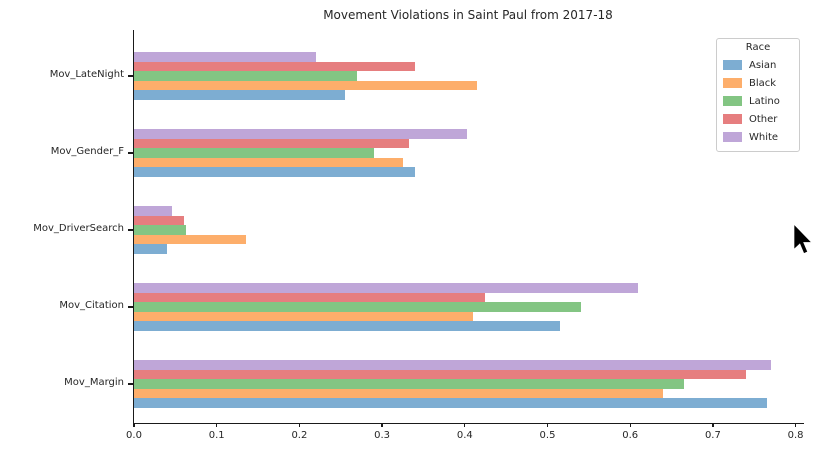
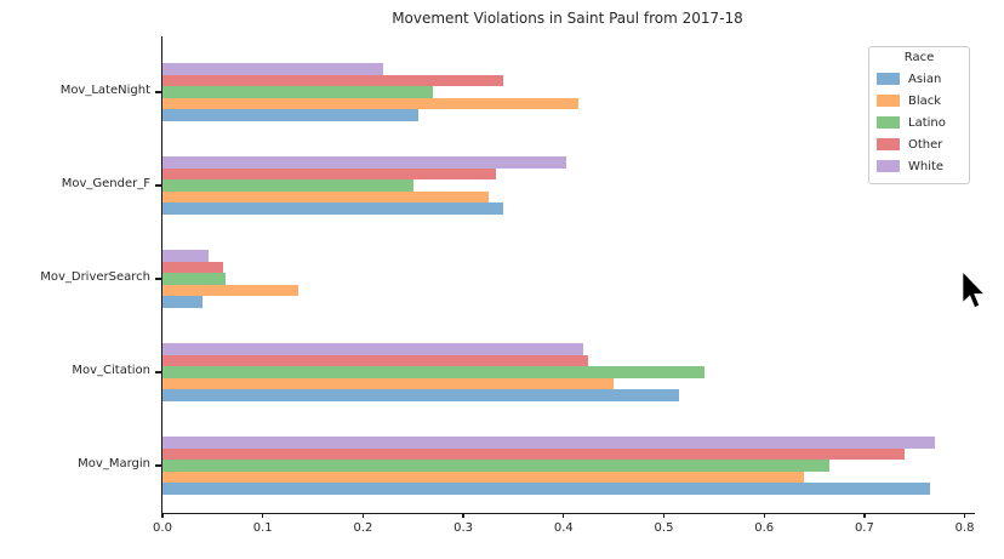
Latino/Mov_Gender_F: 0.29 -> 0.25
Black/Mov_Citation: 0.41 -> 0.45
White/Mov_Citation: 0.61 -> 0.42
